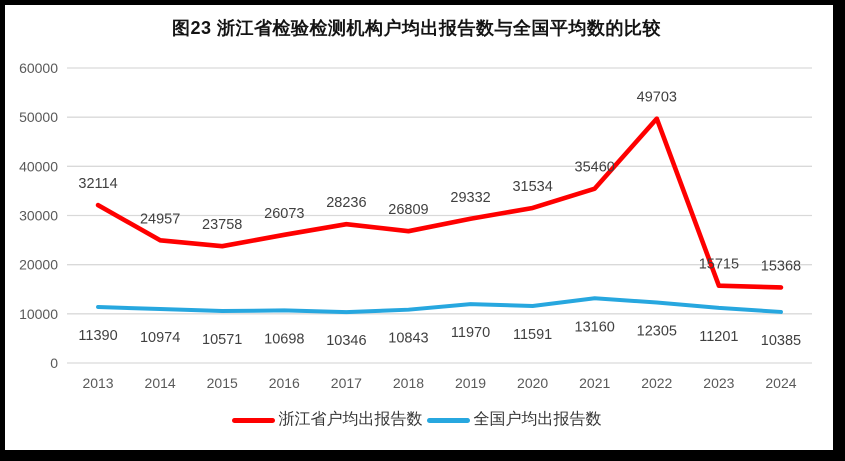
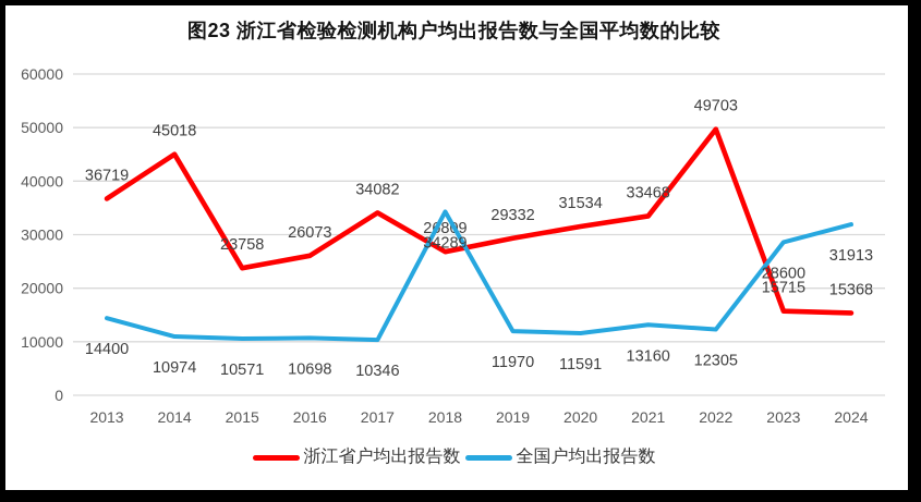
浙江省户均出报告数/2013: 32114 -> 36719
全国户均出报告数/2013: 11390 -> 14400
浙江省户均出报告数/2014: 24957 -> 45018
浙江省户均出报告数/2017: 28236 -> 34082
全国户均出报告数/2018: 10843 -> 34289
浙江省户均出报告数/2021: 35460 -> 33468
全国户均出报告数/2023: 11201 -> 28600
全国户均出报告数/2024: 10385 -> 31913
